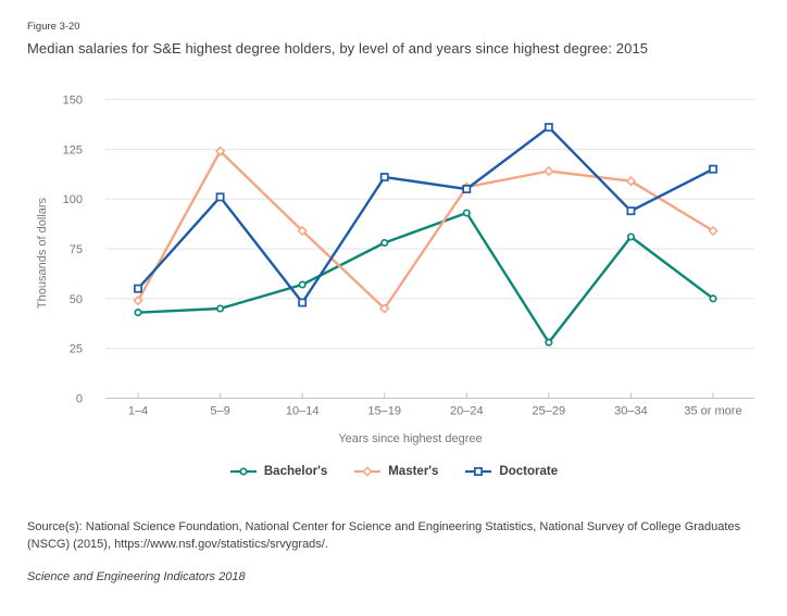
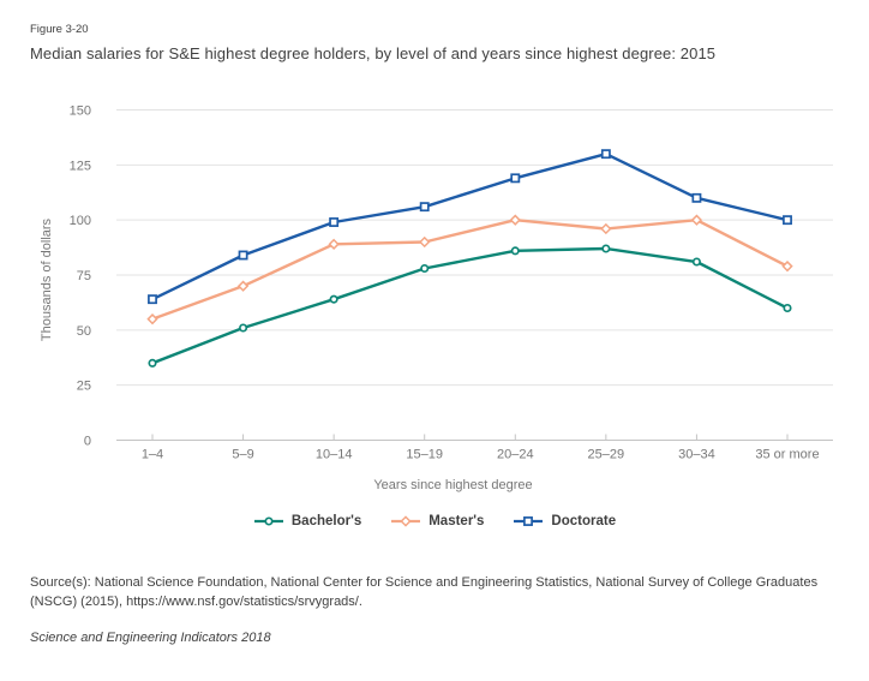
Bachelor's/1–4: 43 -> 35
Master's/1–4: 49 -> 55
Doctorate/1–4: 55 -> 64
Bachelor's/5–9: 45 -> 51
Master's/5–9: 124 -> 70
Doctorate/5–9: 101 -> 84
Bachelor's/10–14: 57 -> 64
Master's/10–14: 84 -> 89
Doctorate/10–14: 48 -> 99
Master's/15–19: 45 -> 90
Doctorate/15–19: 111 -> 106
Bachelor's/20–24: 93 -> 86
Master's/20–24: 106 -> 100
Doctorate/20–24: 105 -> 119
Bachelor's/25–29: 28 -> 87
Master's/25–29: 114 -> 96
Doctorate/25–29: 136 -> 130
Master's/30–34: 109 -> 100
Doctorate/30–34: 94 -> 110
Bachelor's/35 or more: 50 -> 60
Master's/35 or more: 84 -> 79
Doctorate/35 or more: 115 -> 100
